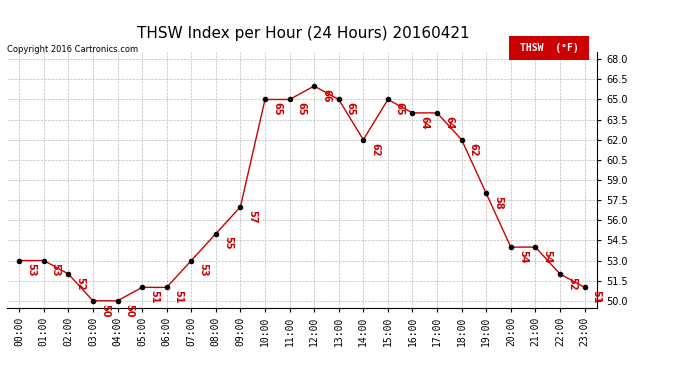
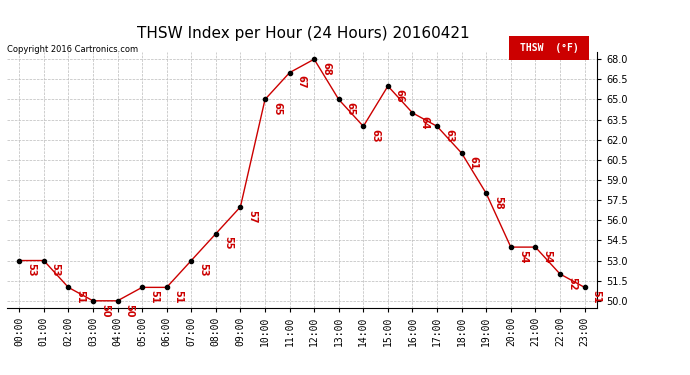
02:00: 52 -> 51
11:00: 65 -> 67
12:00: 66 -> 68
14:00: 62 -> 63
15:00: 65 -> 66
17:00: 64 -> 63
18:00: 62 -> 61
